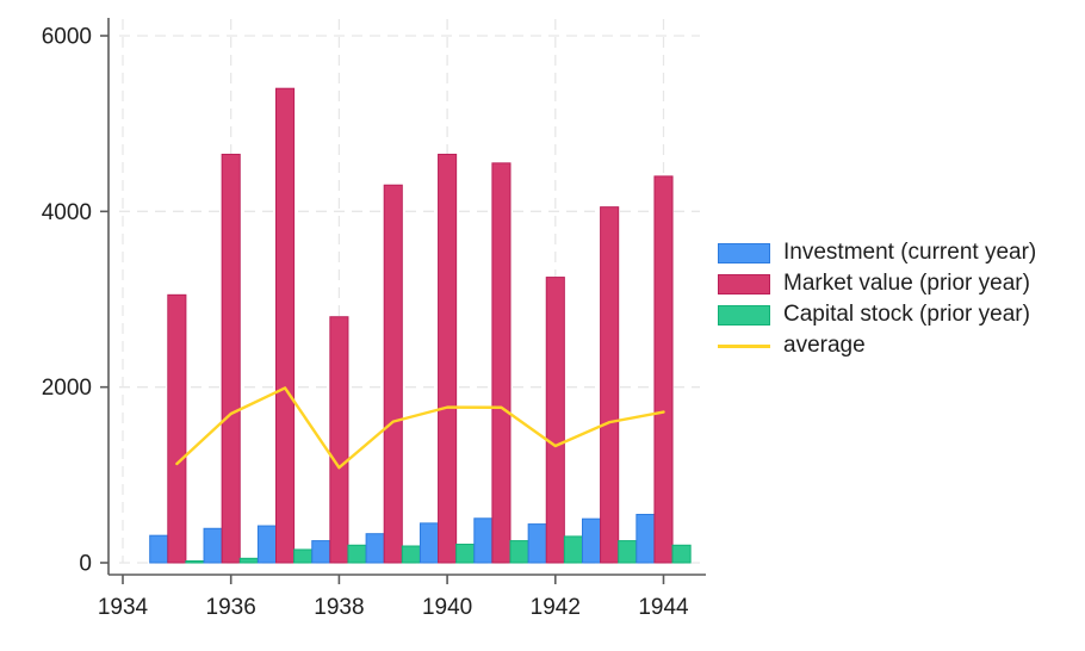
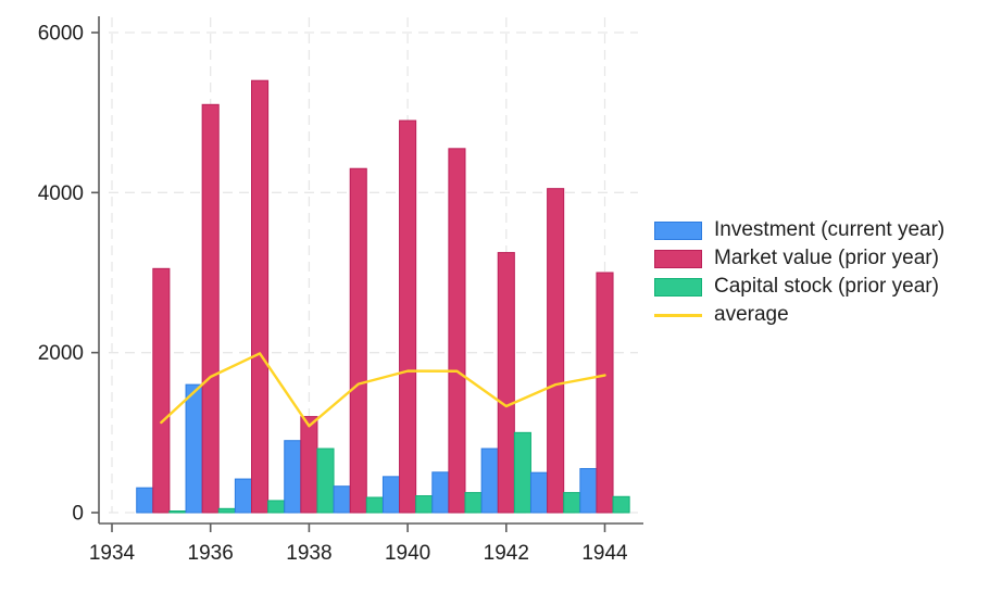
Investment (current year)/1936: 400 -> 1600
Market value (prior year)/1936: 4600 -> 5100
Investment (current year)/1938: 200 -> 900
Market value (prior year)/1938: 2800 -> 1200
Capital stock (prior year)/1938: 200 -> 800
Market value (prior year)/1940: 4600 -> 4900
Investment (current year)/1942: 400 -> 800
Capital stock (prior year)/1942: 300 -> 1000
Market value (prior year)/1944: 4400 -> 3000
